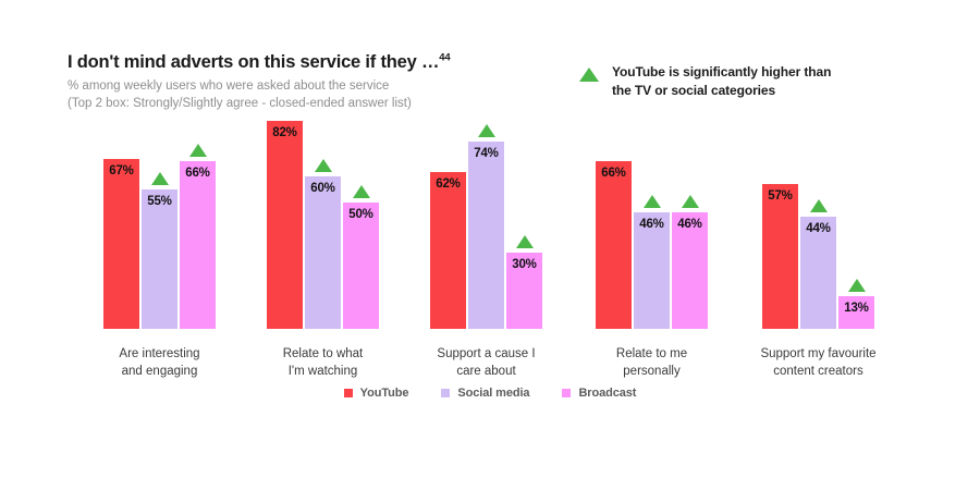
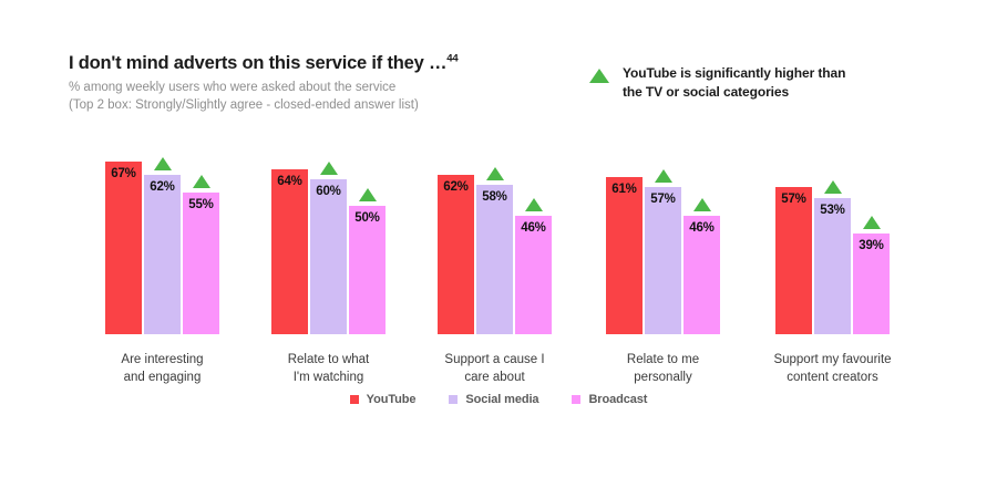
Social media/Are interesting and engaging: 55% -> 62%
Broadcast/Are interesting and engaging: 66% -> 55%
YouTube/Relate to what I'm watching: 82% -> 64%
Social media/Support a cause I care about: 74% -> 58%
Broadcast/Support a cause I care about: 30% -> 46%
YouTube/Relate to me personally: 66% -> 61%
Social media/Relate to me personally: 46% -> 57%
Social media/Support my favourite content creators: 44% -> 53%
Broadcast/Support my favourite content creators: 13% -> 39%
